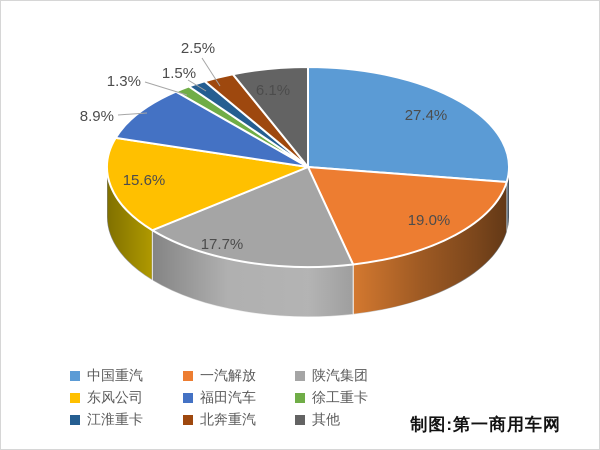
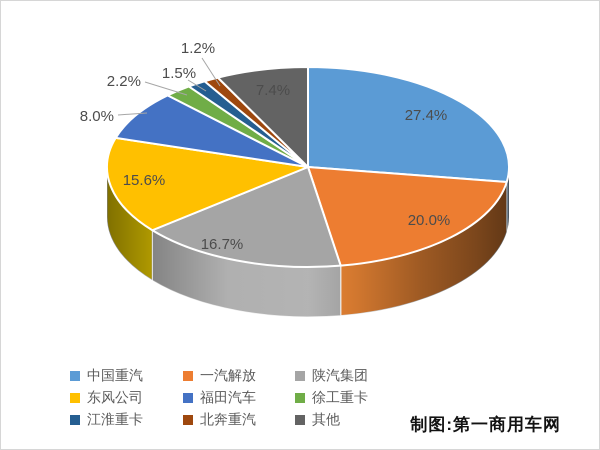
一汽解放: 19.0% -> 20.0%
陕汽集团: 17.7% -> 16.7%
福田汽车: 8.9% -> 8.0%
徐工重卡: 1.3% -> 2.2%
北奔重汽: 2.5% -> 1.2%
其他: 6.1% -> 7.4%
